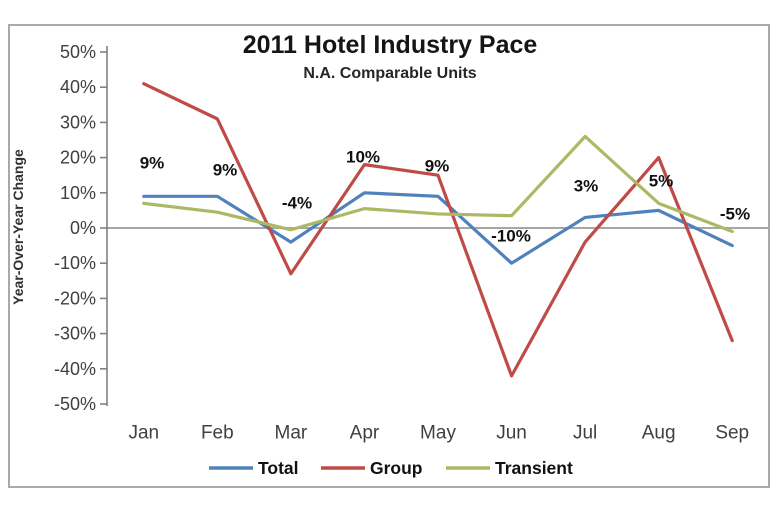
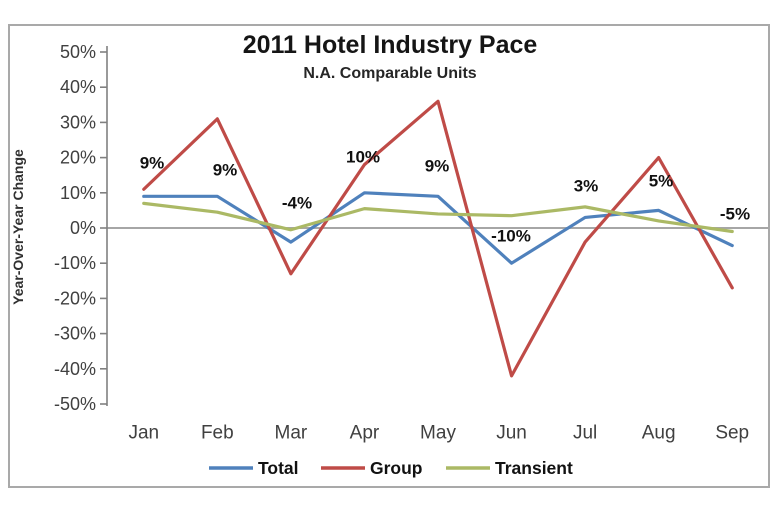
Group/Jan: 41% -> 11%
Group/May: 15% -> 36%
Transient/Jul: 26% -> 6%
Transient/Aug: 7% -> 2%
Group/Sep: -32% -> -17%
